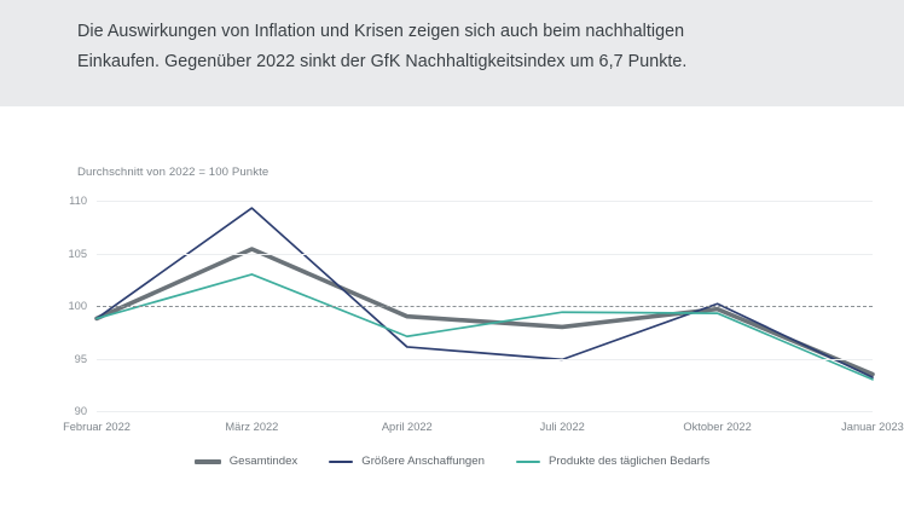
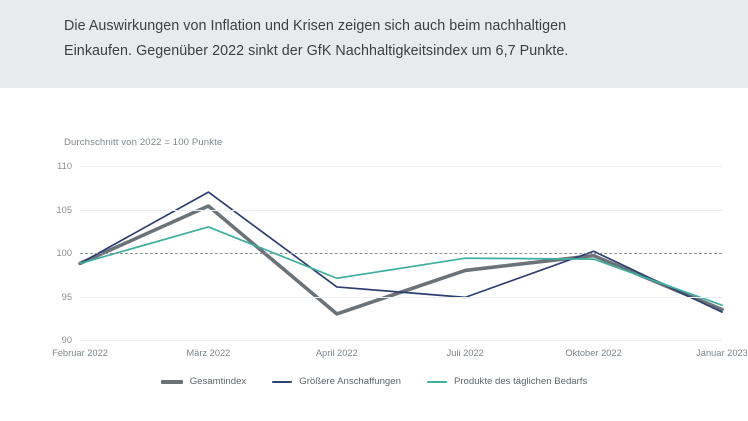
Größere Anschaffungen/März 2022: 109 -> 107
Gesamtindex/April 2022: 99 -> 93
Produkte des täglichen Bedarfs/Januar 2023: 93 -> 94
